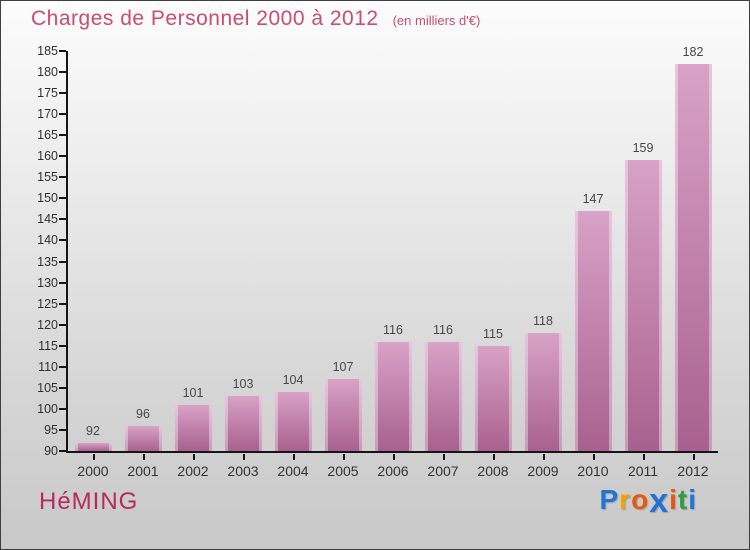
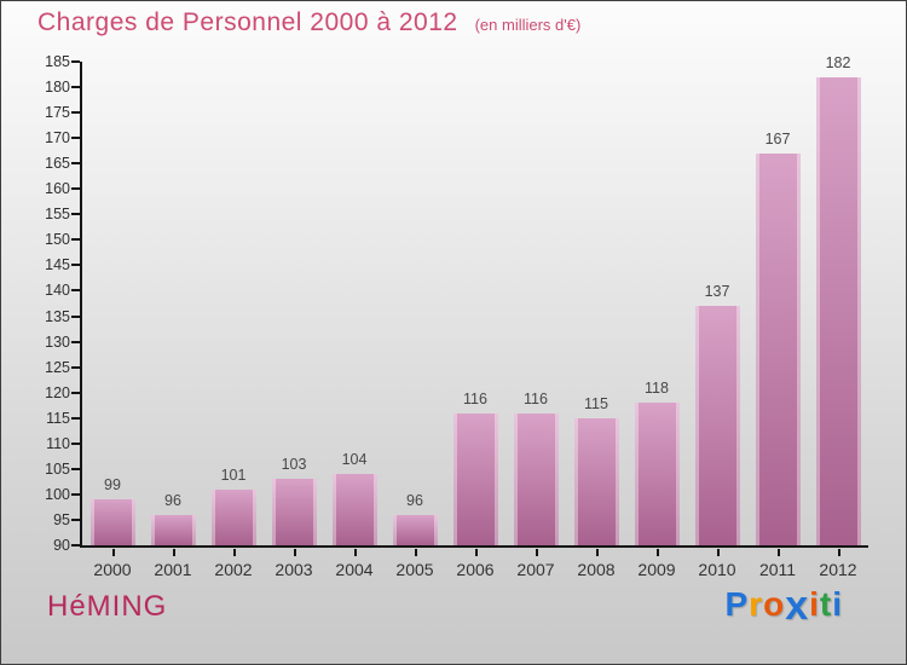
2000: 92 -> 99
2005: 107 -> 96
2010: 147 -> 137
2011: 159 -> 167
